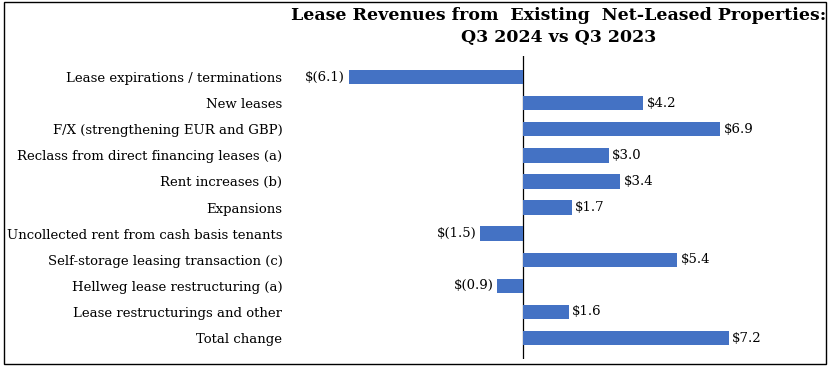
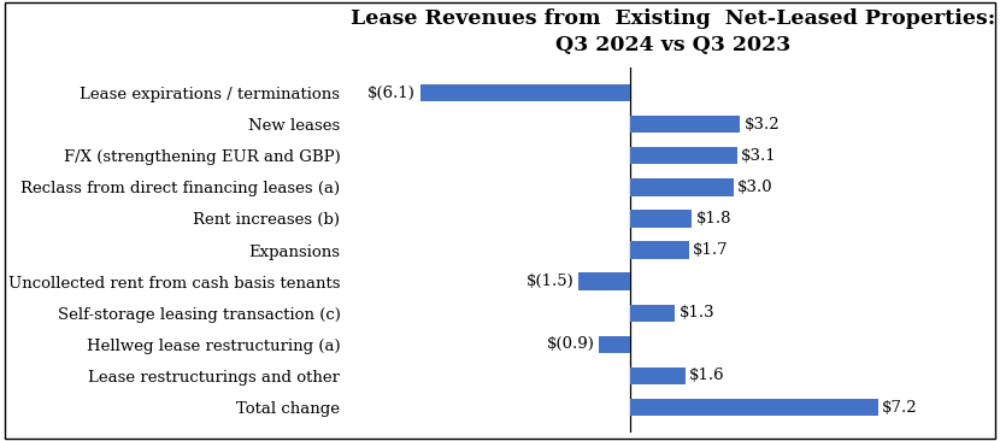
New leases: $4.2 -> $3.2
F/X (strengthening EUR and GBP): $6.9 -> $3.1
Rent increases (b): $3.4 -> $1.8
Self-storage leasing transaction (c): $5.4 -> $1.3
